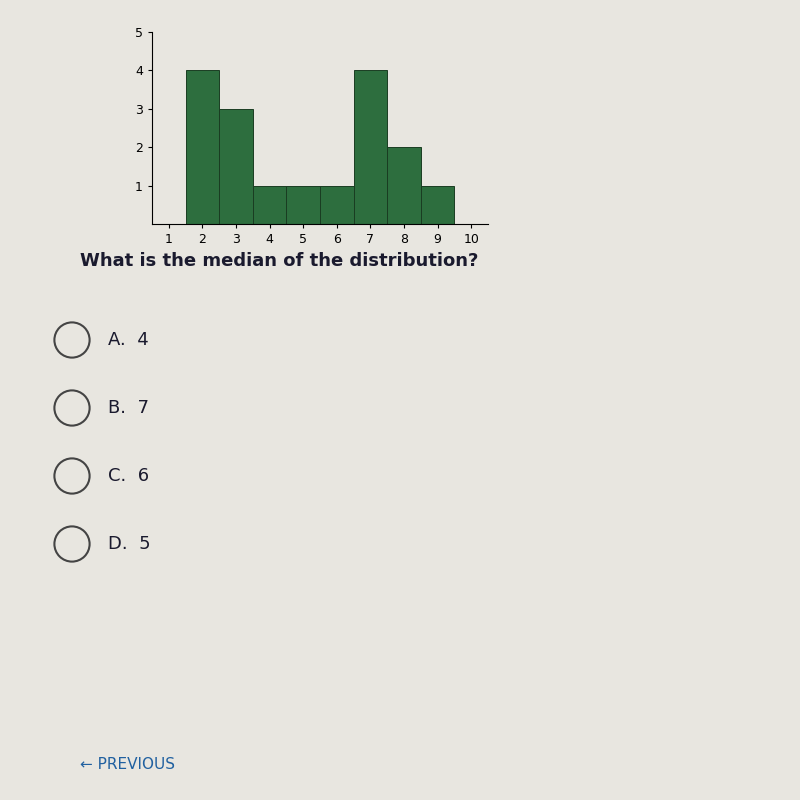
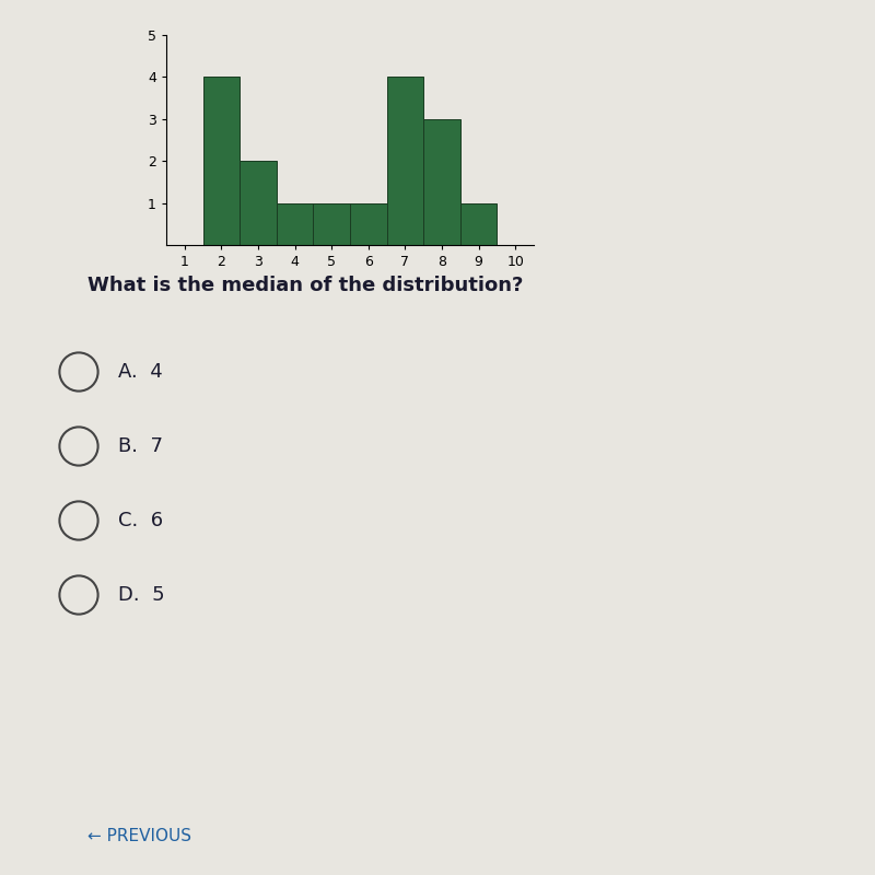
3: 3 -> 2
8: 2 -> 3
